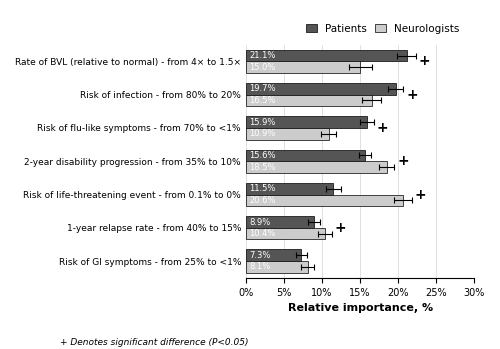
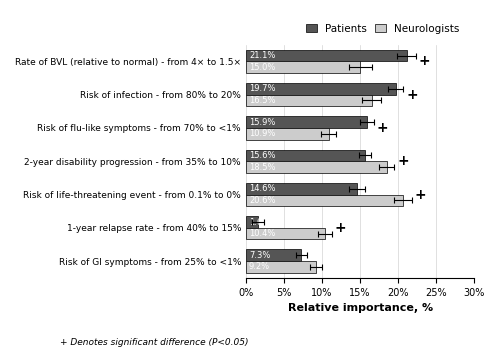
Patients/Risk of life-threatening event - from 0.1% to 0%: 11.5% -> 14.6%
Patients/1-year relapse rate - from 40% to 15%: 8.9% -> 1.6%
Neurologists/Risk of GI symptoms - from 25% to <1%: 8.1% -> 9.2%
